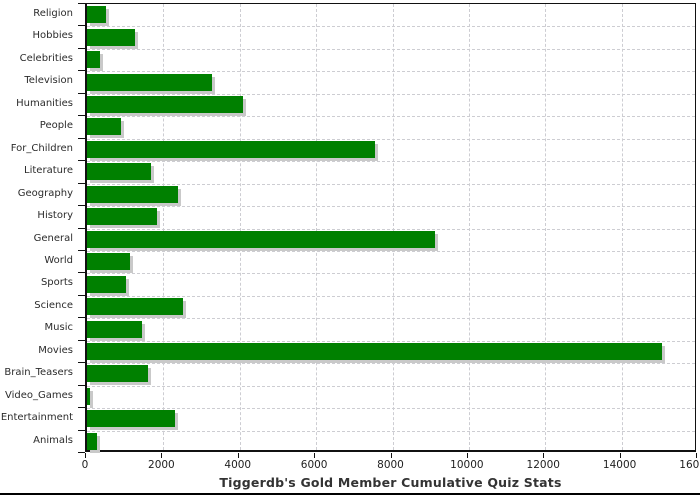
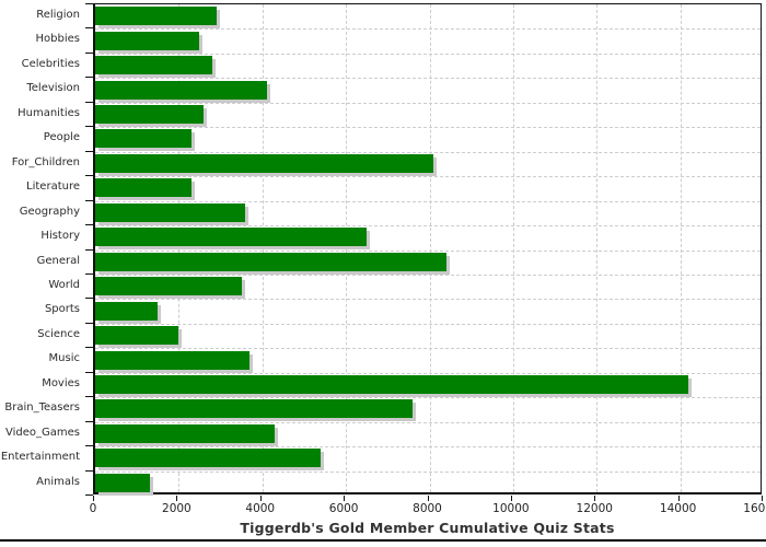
Religion: 500 -> 2900
Hobbies: 1300 -> 2500
Celebrities: 300 -> 2800
Television: 3300 -> 4100
Humanities: 4100 -> 2600
People: 900 -> 2300
For_Children: 7500 -> 8100
Literature: 1700 -> 2300
Geography: 2400 -> 3600
History: 1800 -> 6500
General: 9100 -> 8400
World: 1100 -> 3500
Sports: 1000 -> 1500
Science: 2500 -> 2000
Music: 1400 -> 3700
Movies: 15000 -> 14200
Brain_Teasers: 1600 -> 7600
Video_Games: 100 -> 4300
Entertainment: 2300 -> 5400
Animals: 300 -> 1300
